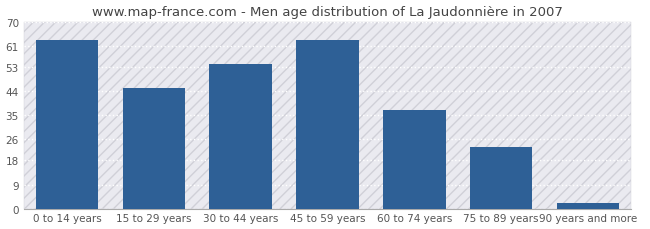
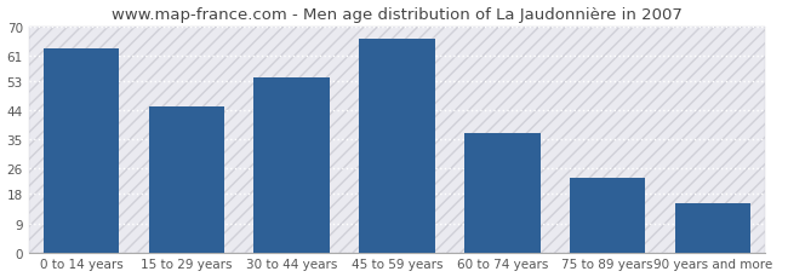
45 to 59 years: 63 -> 66
90 years and more: 2 -> 15
